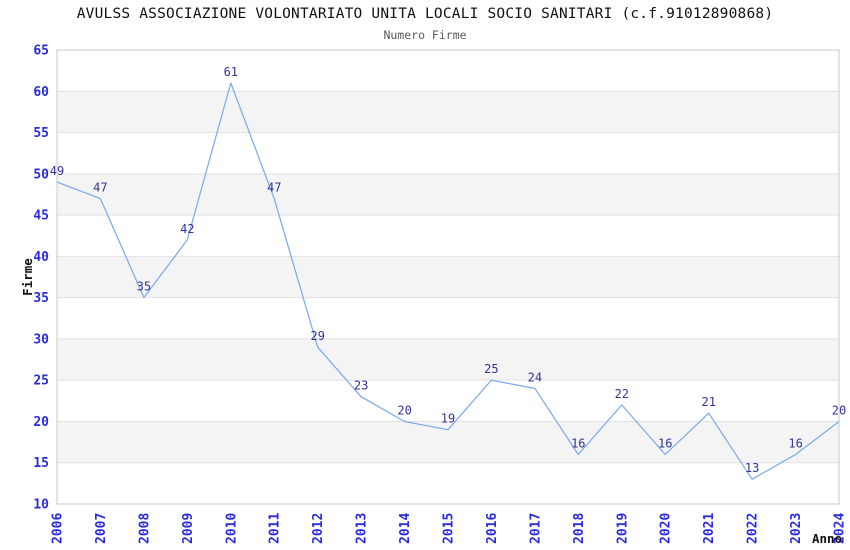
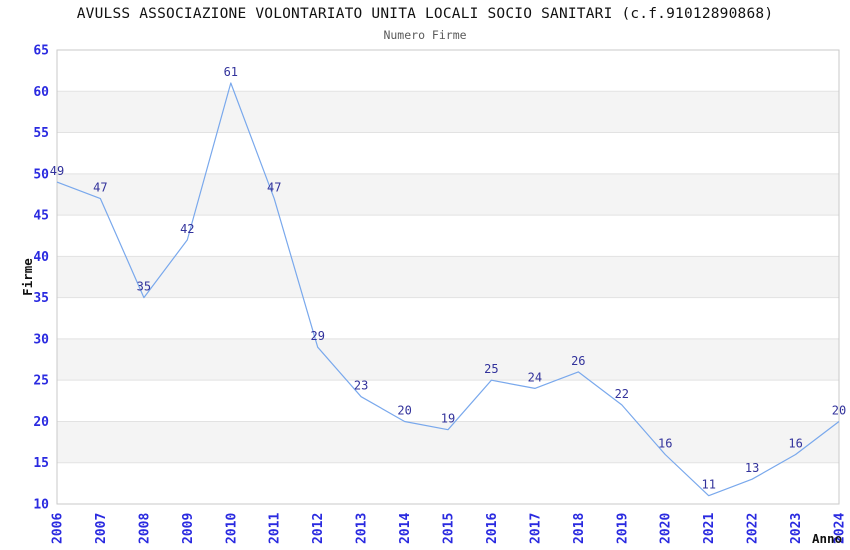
2018: 16 -> 26
2021: 21 -> 11
